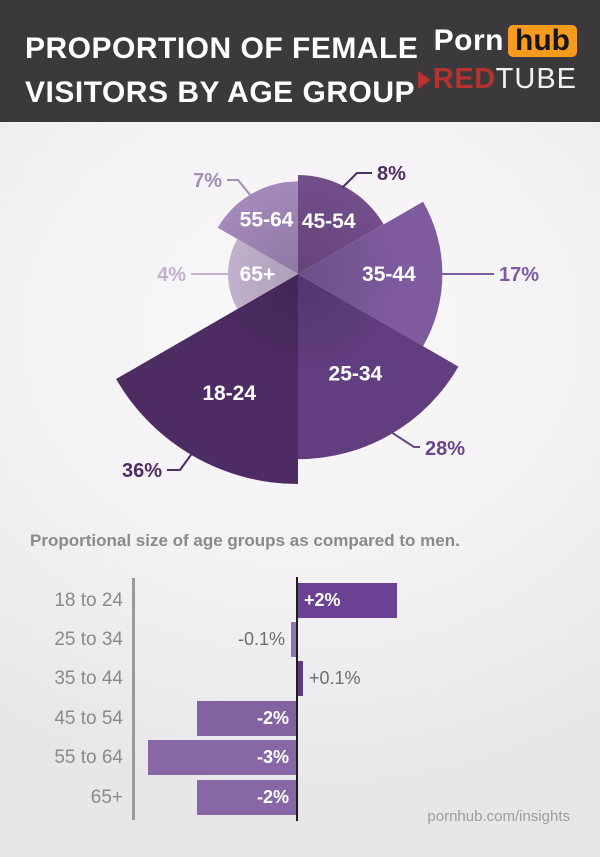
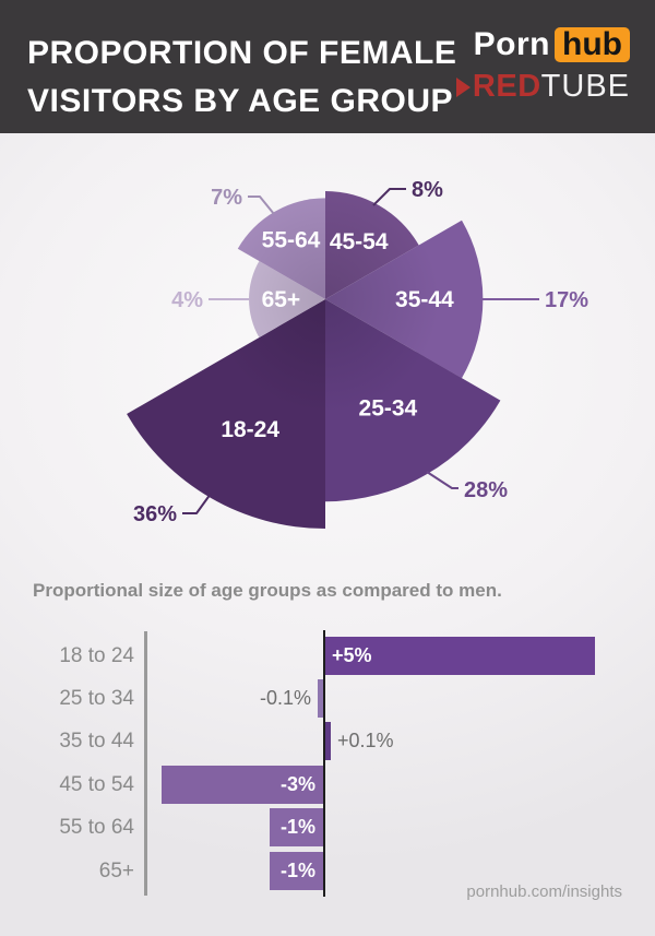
Proportional size of age groups as compared to men./18 to 24: +2% -> +5%
Proportional size of age groups as compared to men./45 to 54: -2% -> -3%
Proportional size of age groups as compared to men./55 to 64: -3% -> -1%
Proportional size of age groups as compared to men./65+: -2% -> -1%
